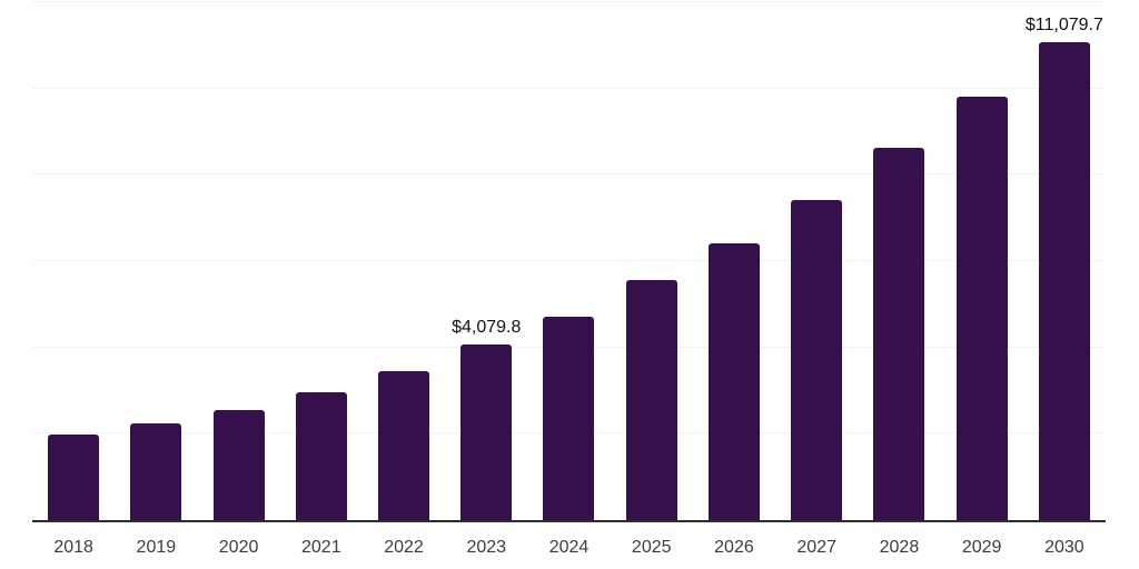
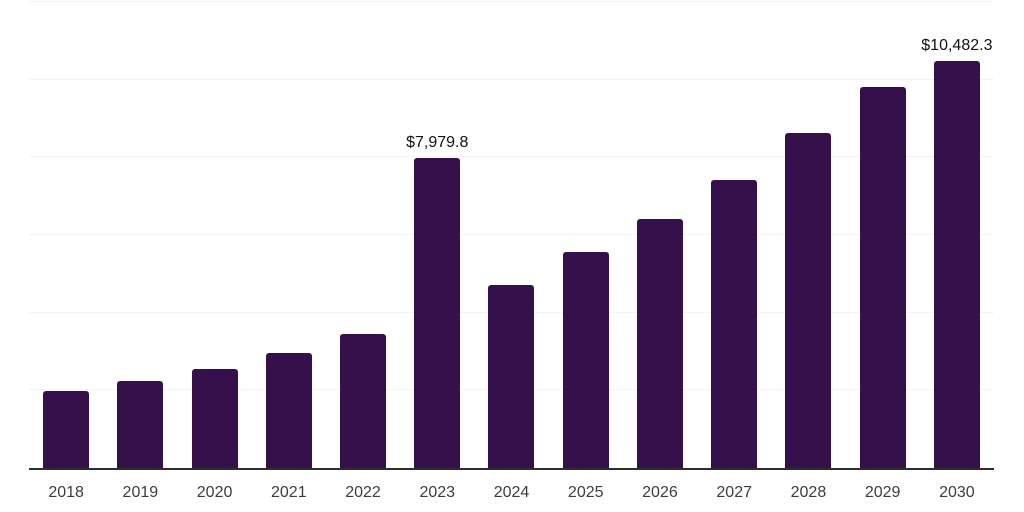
2023: $4,079.8 -> $7,979.8
2030: $11,079.7 -> $10,482.3
